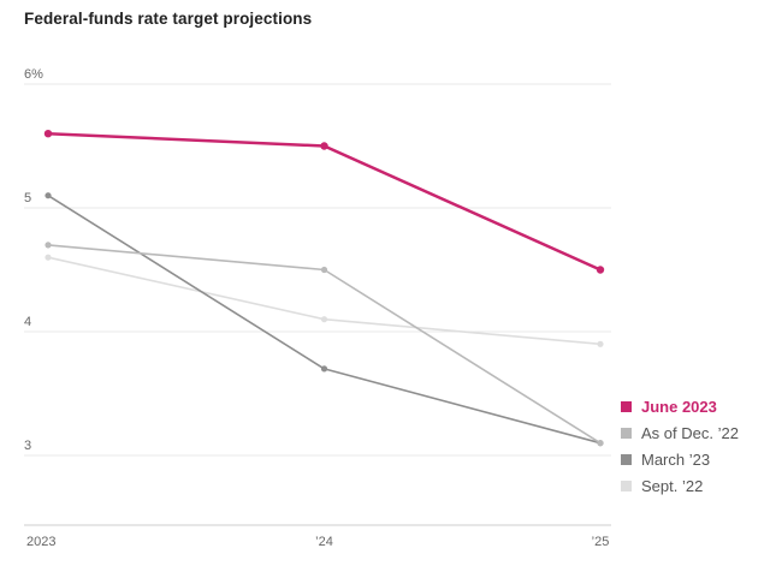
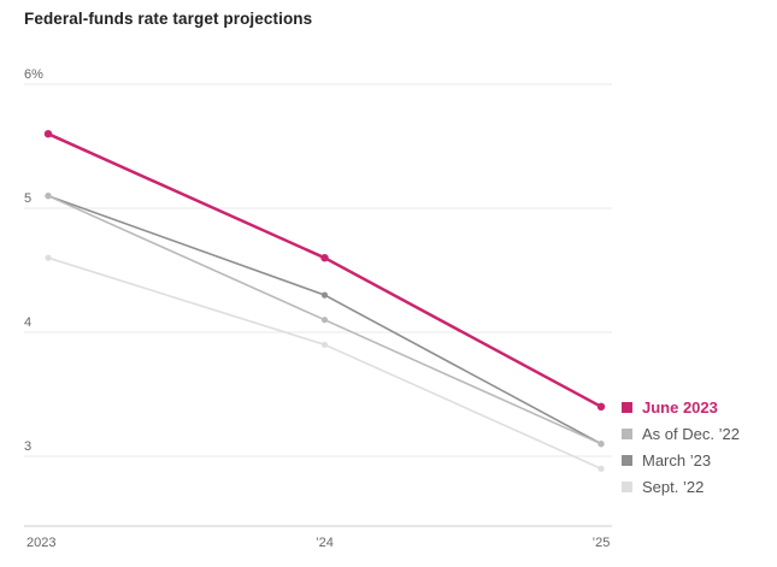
As of Dec. ’22/2023: 4.7% -> 5.1%
June 2023/’24: 5.5% -> 4.6%
As of Dec. ’22/’24: 4.5% -> 4.1%
March ’23/’24: 3.7% -> 4.3%
Sept. ’22/’24: 4.1% -> 3.9%
June 2023/’25: 4.5% -> 3.4%
Sept. ’22/’25: 3.9% -> 2.9%
